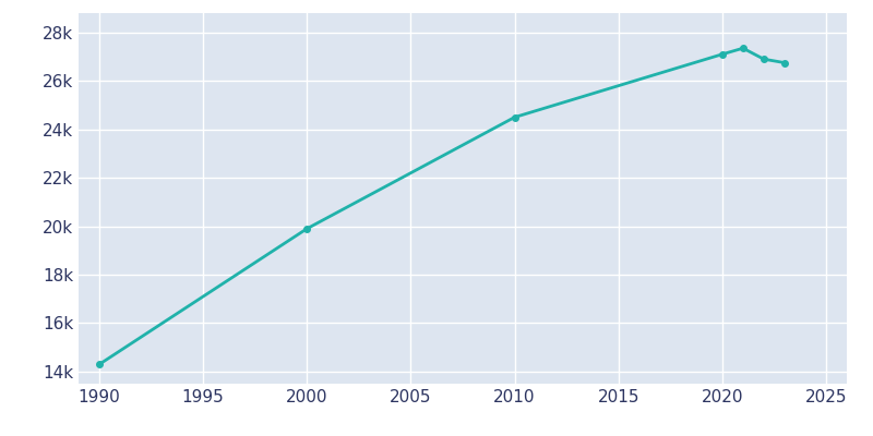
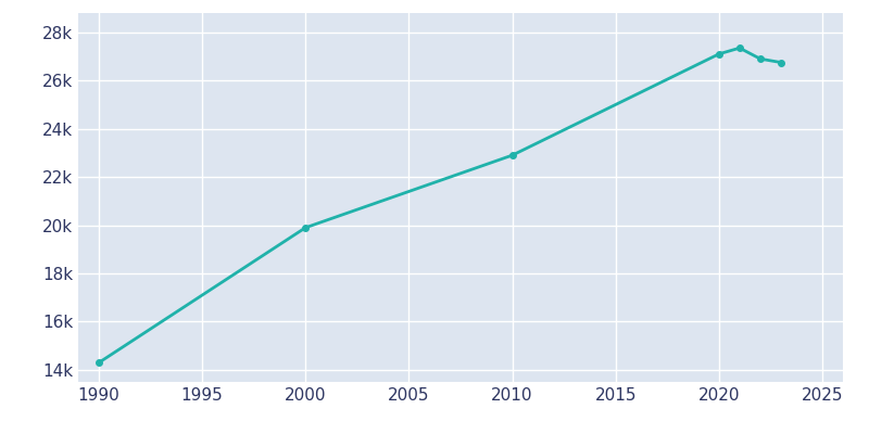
2010: 24.50k -> 22.90k
